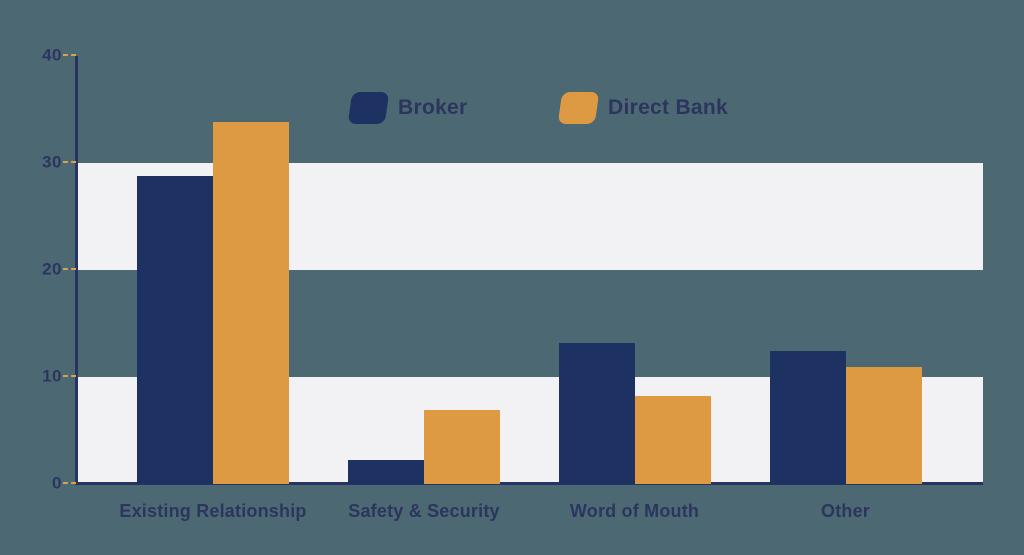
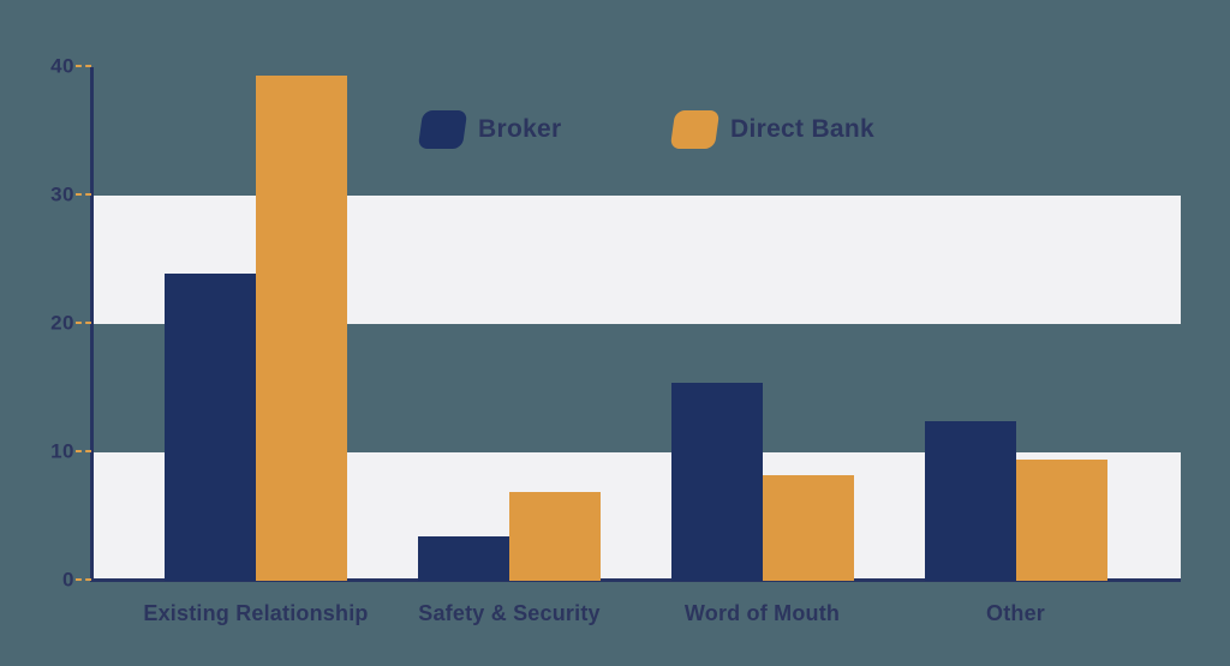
Broker/Existing Relationship: 28.8 -> 23.9
Direct Bank/Existing Relationship: 33.8 -> 39.3
Broker/Safety & Security: 2.2 -> 3.5
Broker/Word of Mouth: 13.2 -> 15.4
Direct Bank/Other: 10.9 -> 9.4
